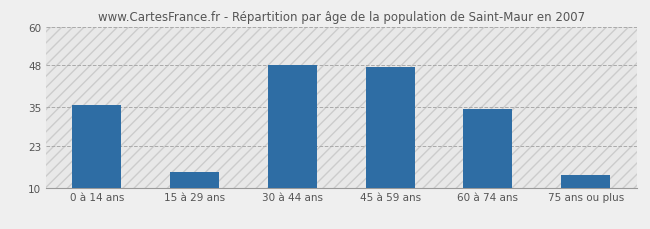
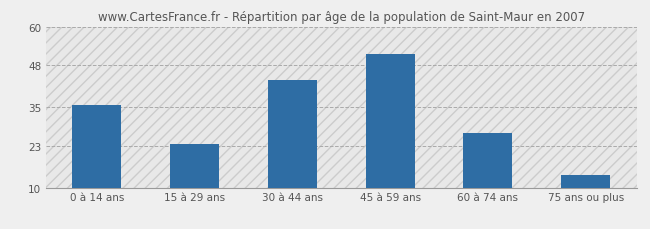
15 à 29 ans: 15.0 -> 23.5
30 à 44 ans: 48.0 -> 43.5
45 à 59 ans: 47.5 -> 51.5
60 à 74 ans: 34.5 -> 27.0
